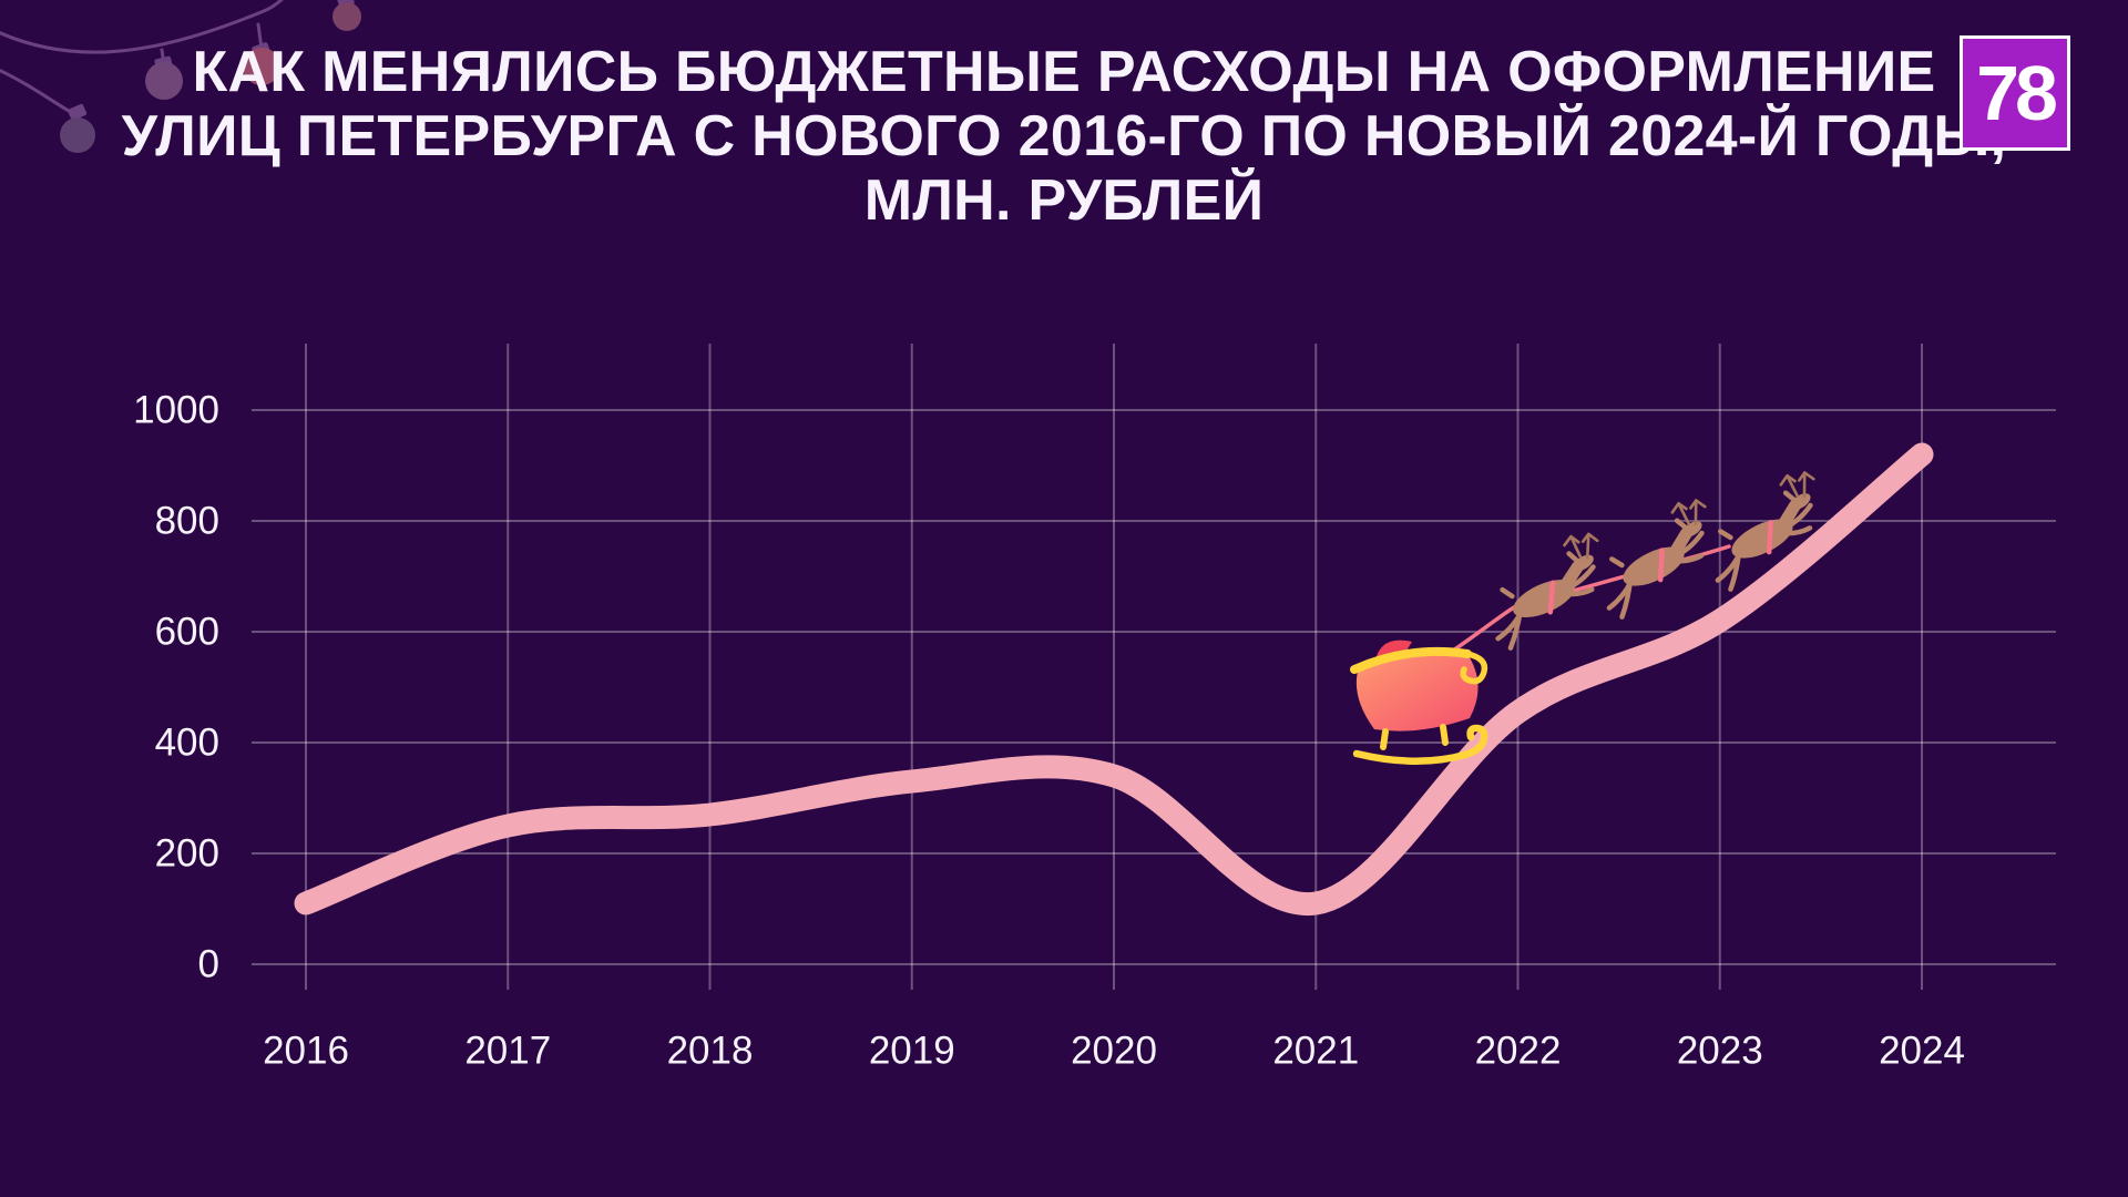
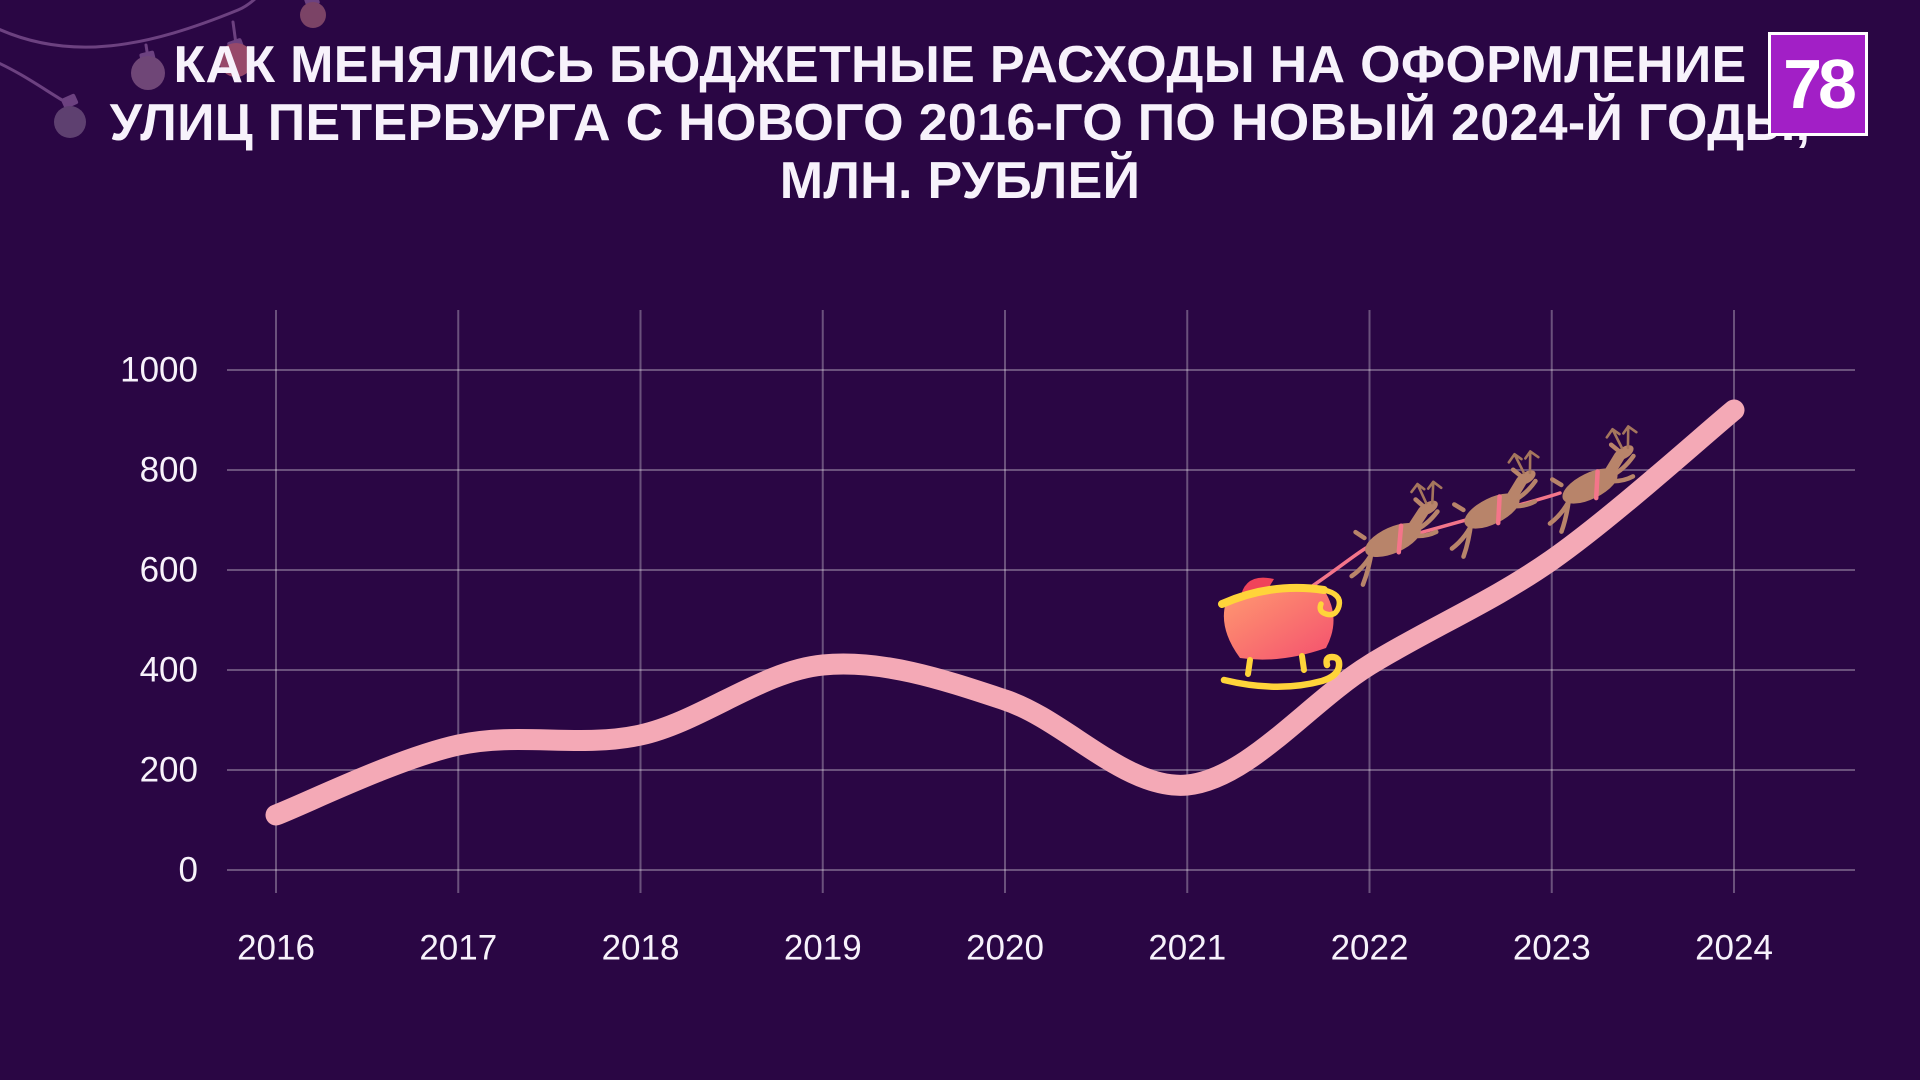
2019: 330 -> 410
2021: 110 -> 170
2022: 460 -> 410
